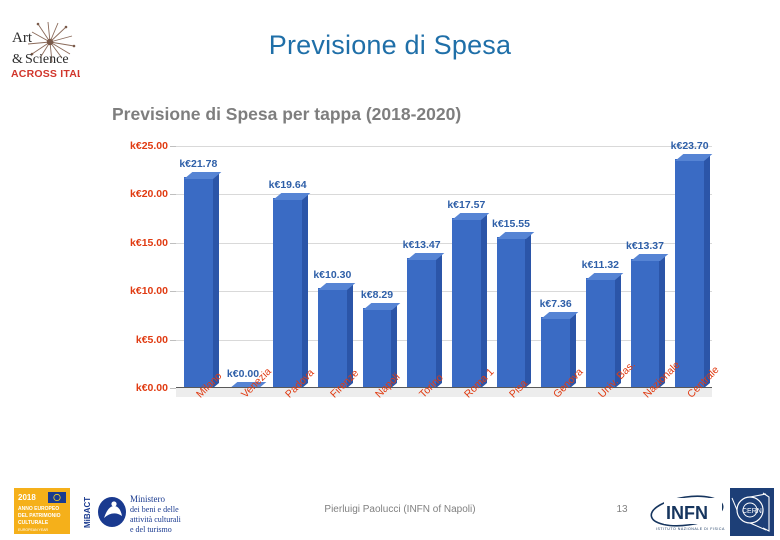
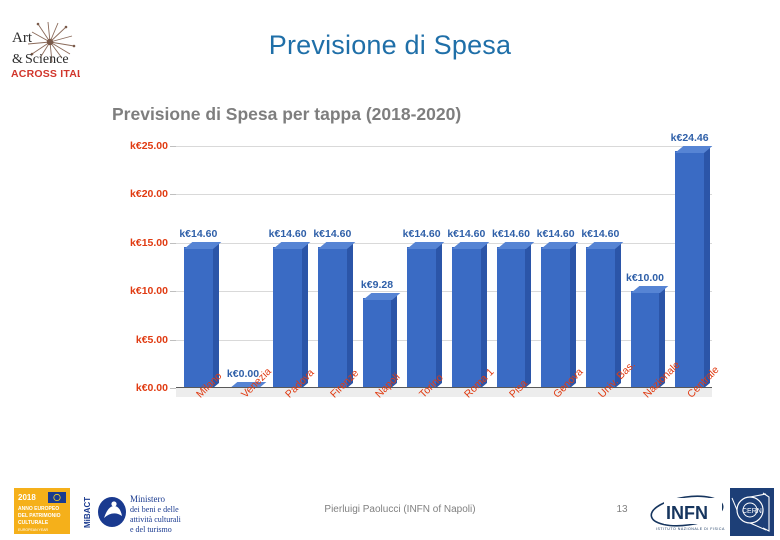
Milano: 21.78 -> 14.60
Padova: 19.64 -> 14.60
Firenze: 10.30 -> 14.60
Napoli: 8.29 -> 9.28
Torino: 13.47 -> 14.60
Roma 1: 17.57 -> 14.60
Pisa: 15.55 -> 14.60
Genova: 7.36 -> 14.60
Univ. Bas.: 11.32 -> 14.60
Nazionale: 13.37 -> 10.00
Centrale: 23.70 -> 24.46
